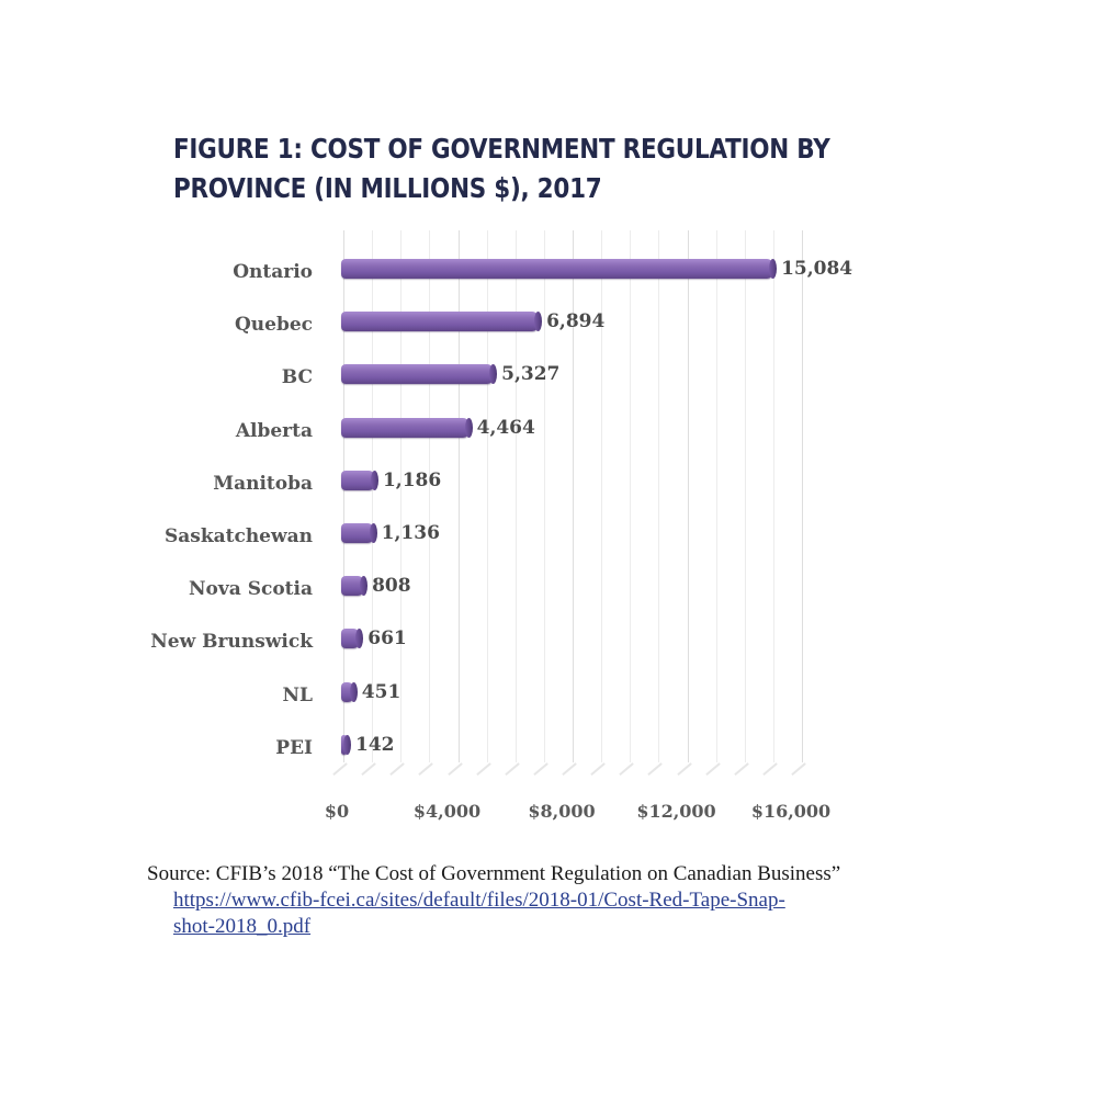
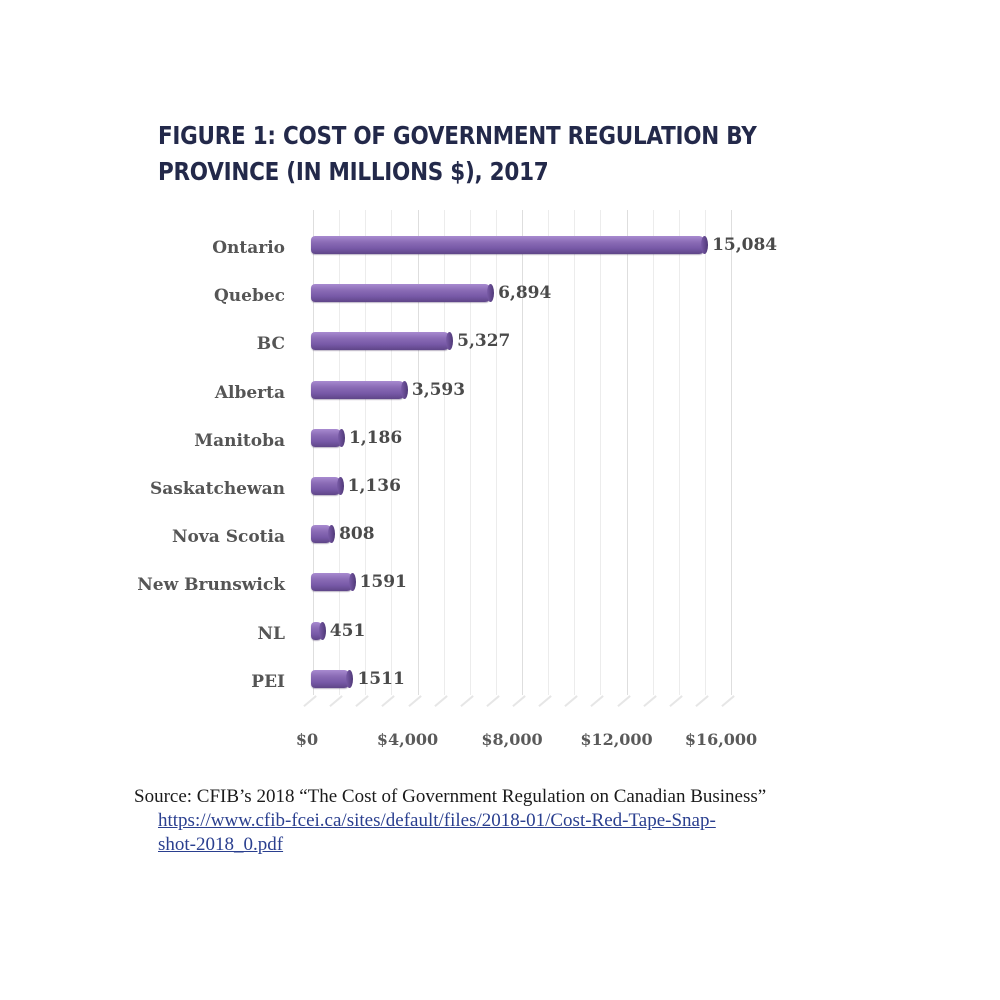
Alberta: 4,464 -> 3,593
New Brunswick: 661 -> 1591
PEI: 142 -> 1511
